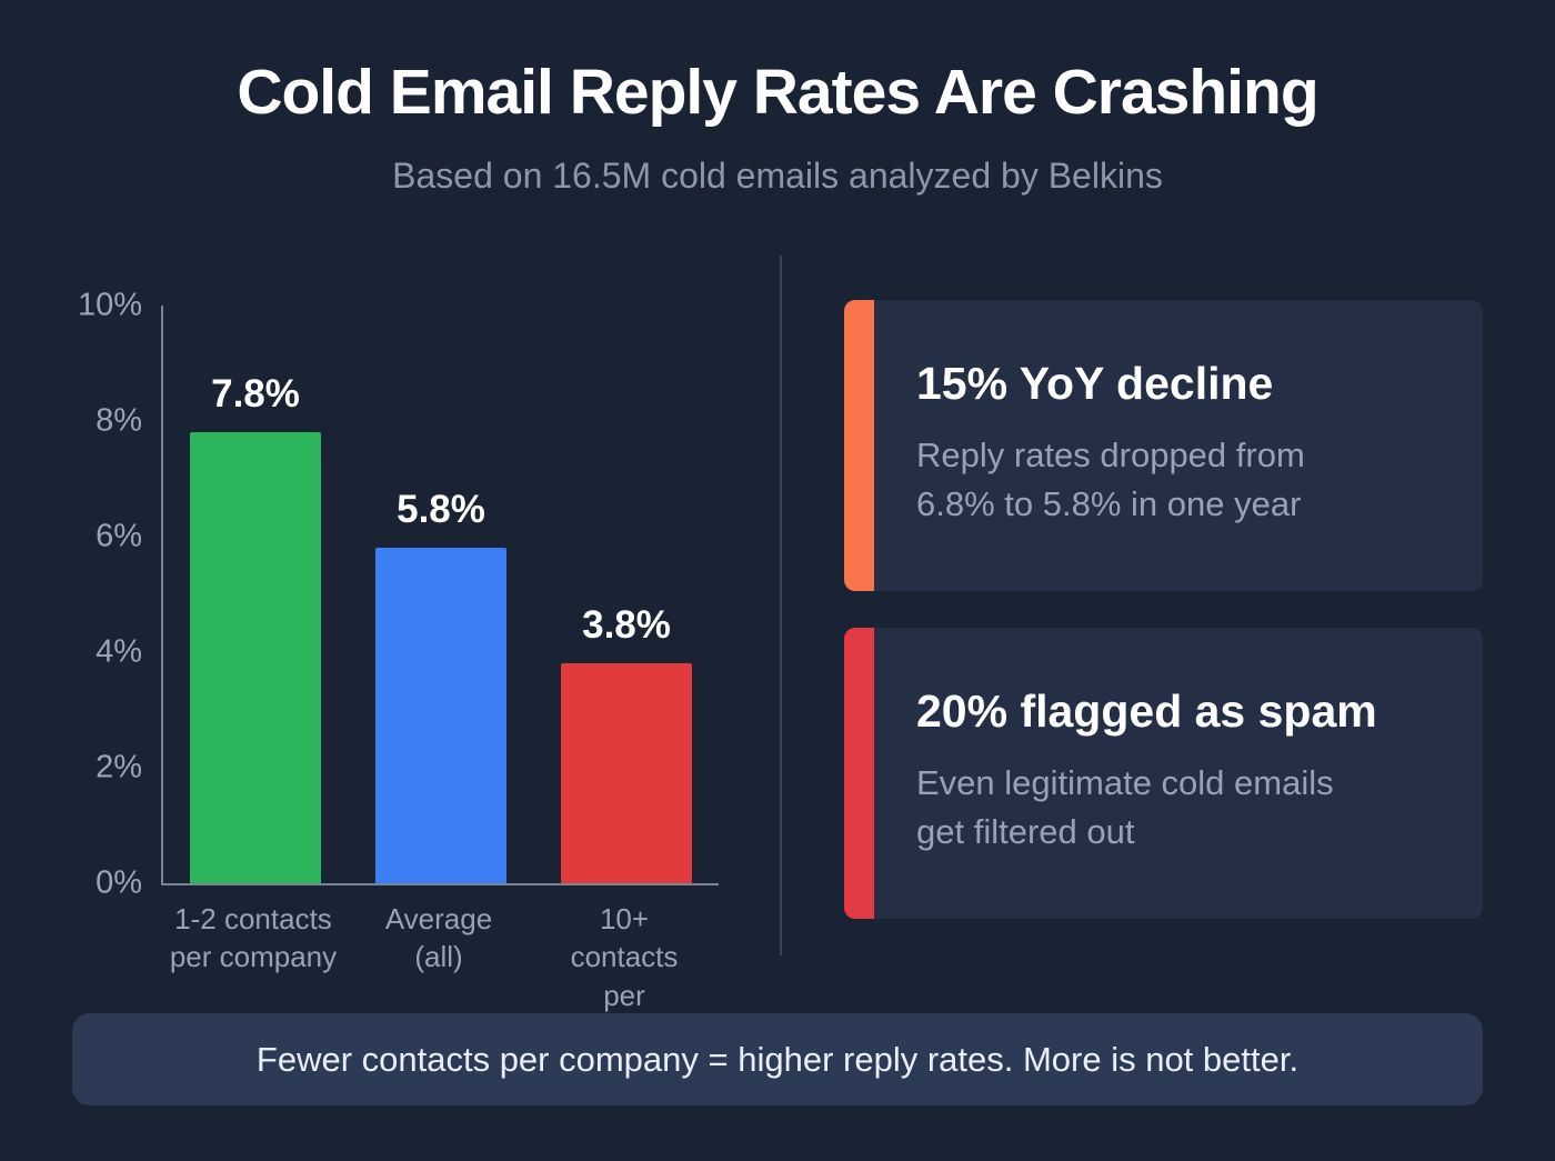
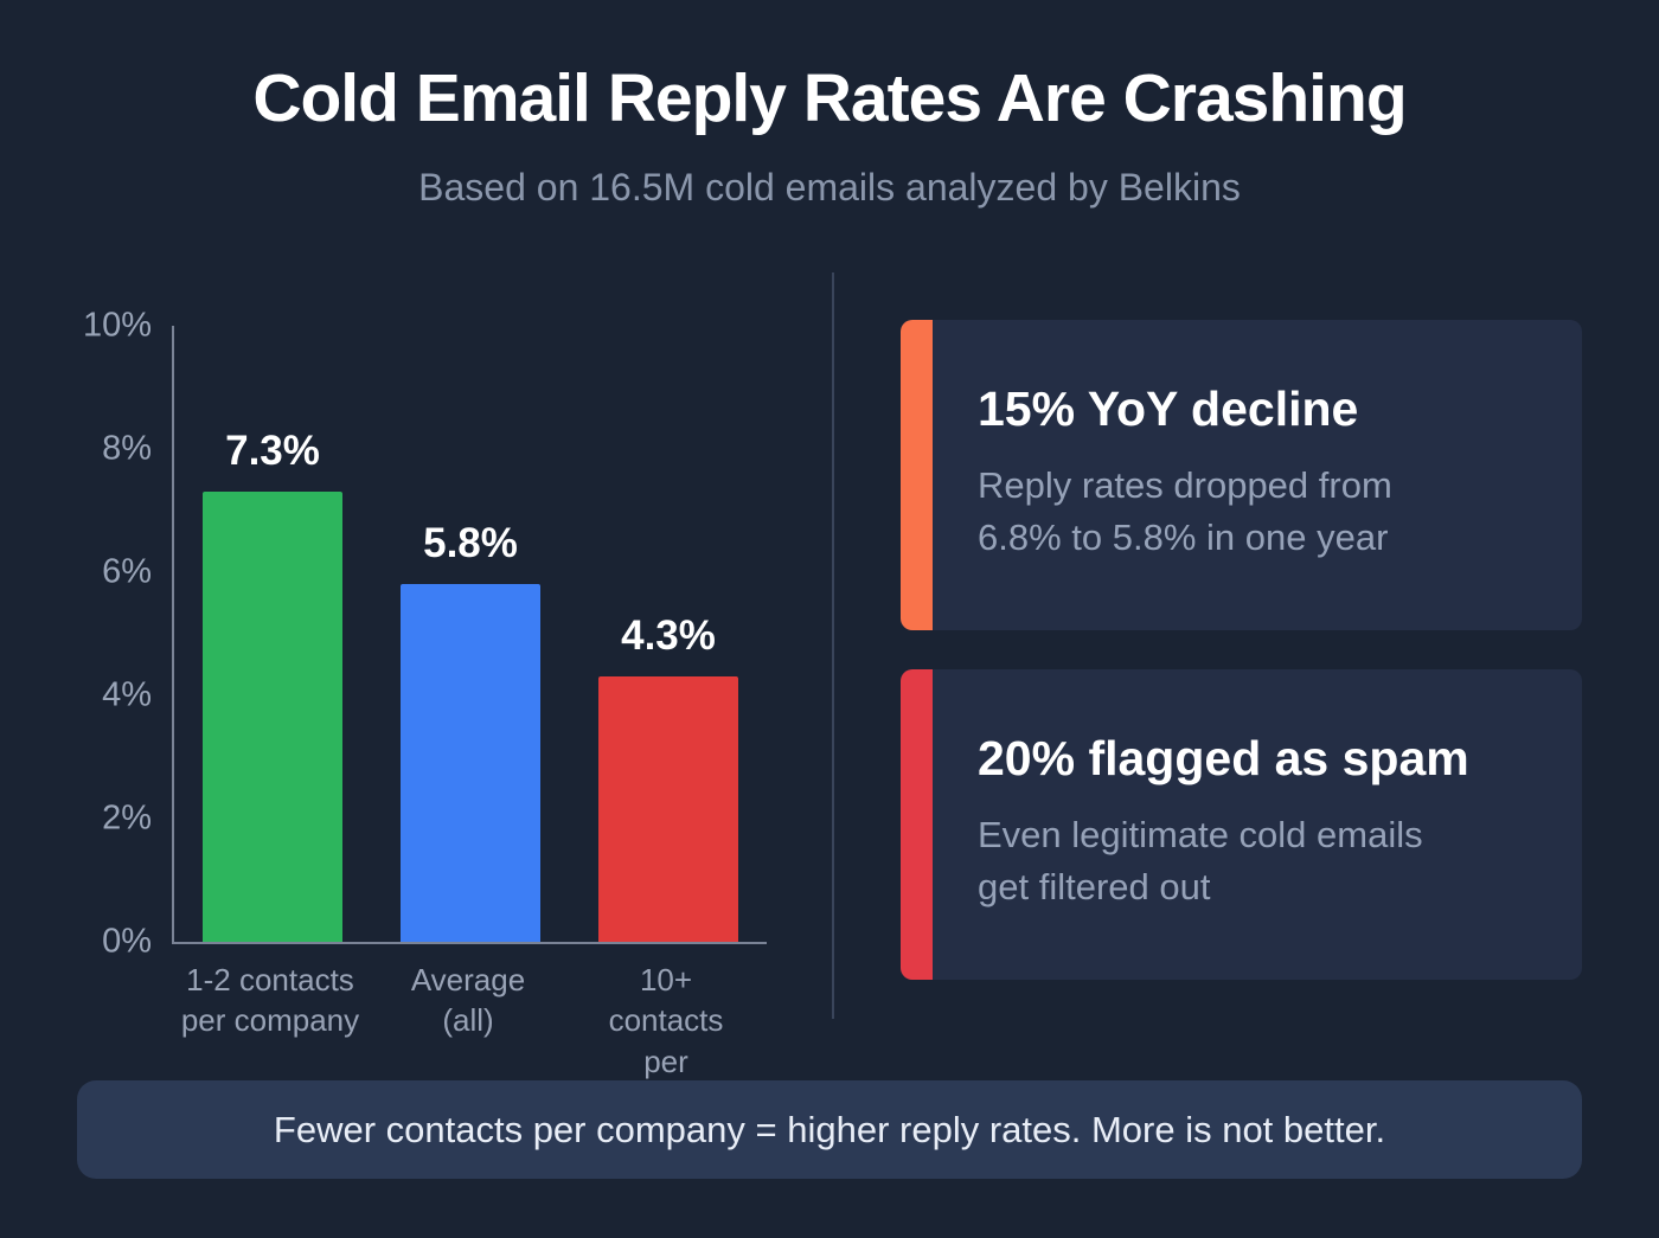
1-2 contacts per company: 7.8% -> 7.3%
10+ contacts per company: 3.8% -> 4.3%
